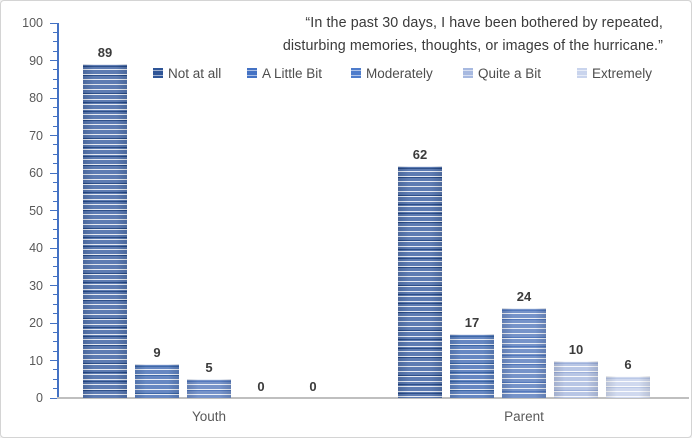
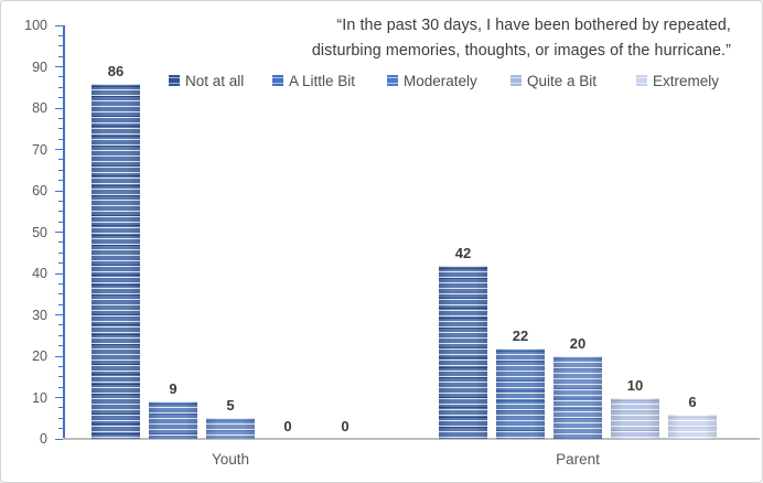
Not at all/Youth: 89 -> 86
Not at all/Parent: 62 -> 42
A Little Bit/Parent: 17 -> 22
Moderately/Parent: 24 -> 20
